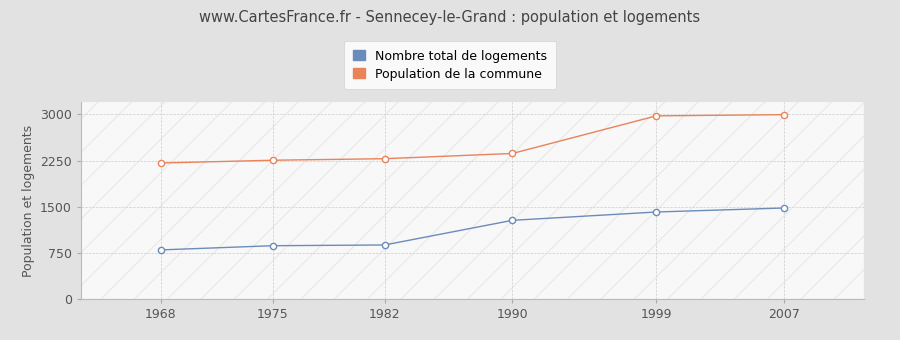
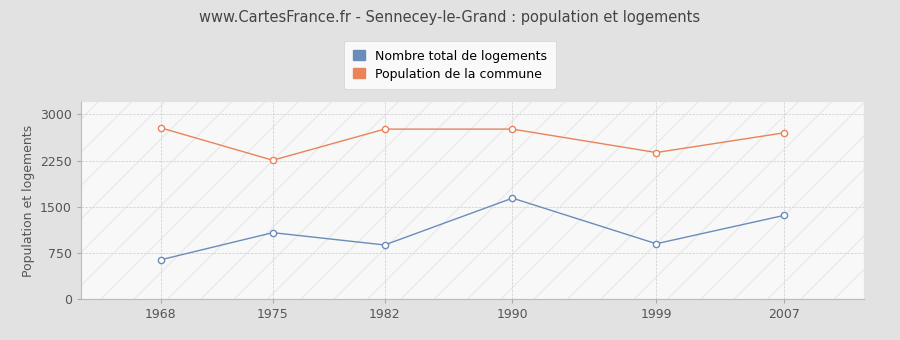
Nombre total de logements/1968: 800 -> 640
Population de la commune/1968: 2210 -> 2780
Nombre total de logements/1975: 870 -> 1080
Population de la commune/1982: 2280 -> 2760
Nombre total de logements/1990: 1280 -> 1640
Population de la commune/1990: 2360 -> 2760
Nombre total de logements/1999: 1420 -> 900
Population de la commune/1999: 2980 -> 2380
Nombre total de logements/2007: 1480 -> 1360
Population de la commune/2007: 3000 -> 2700
